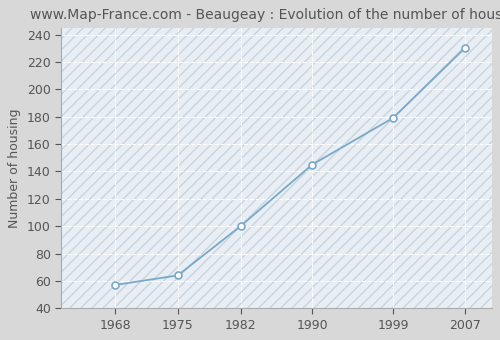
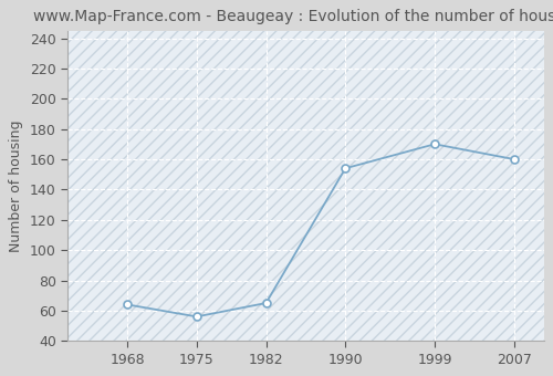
1968: 57 -> 64
1975: 64 -> 56
1982: 100 -> 65
1990: 145 -> 154
1999: 179 -> 170
2007: 230 -> 160
